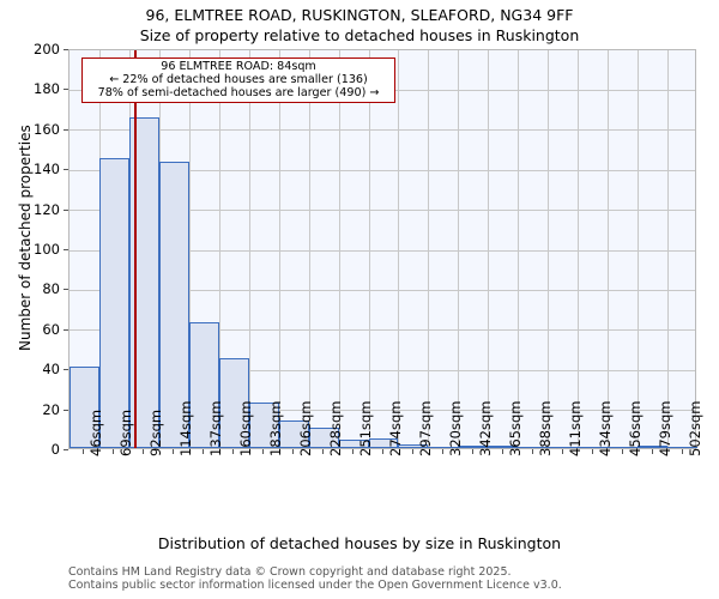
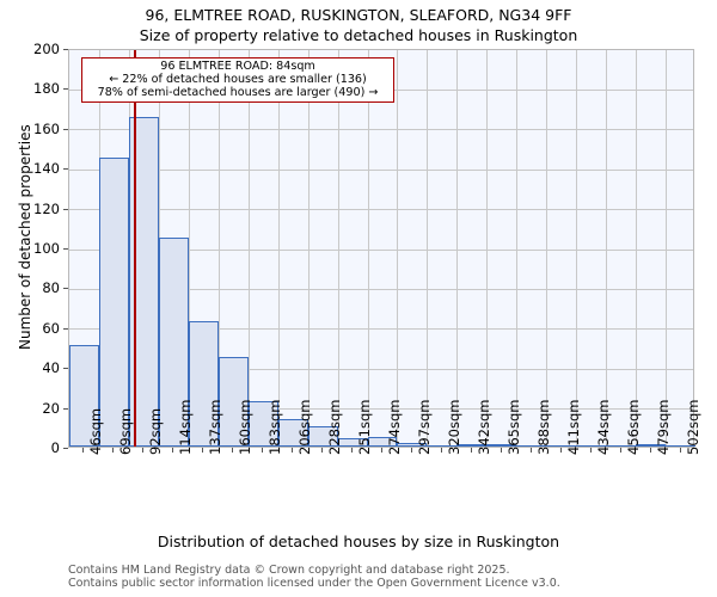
46sqm: 41 -> 51
114sqm: 143 -> 105
